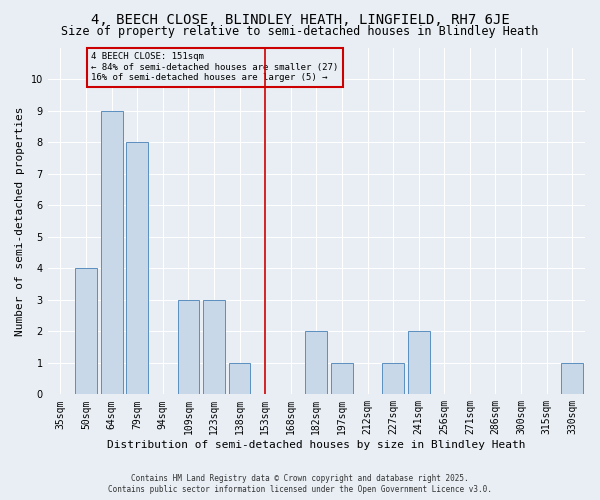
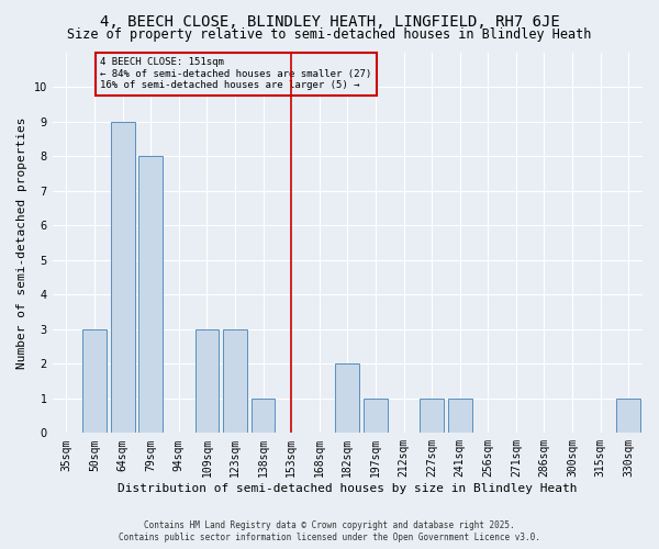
50sqm: 4 -> 3
241sqm: 2 -> 1
